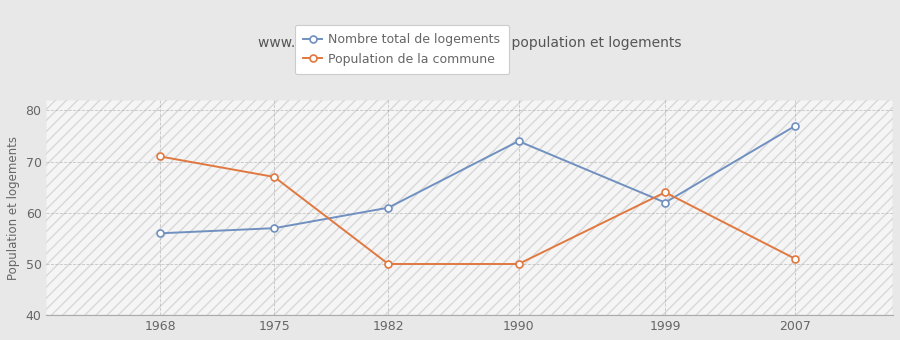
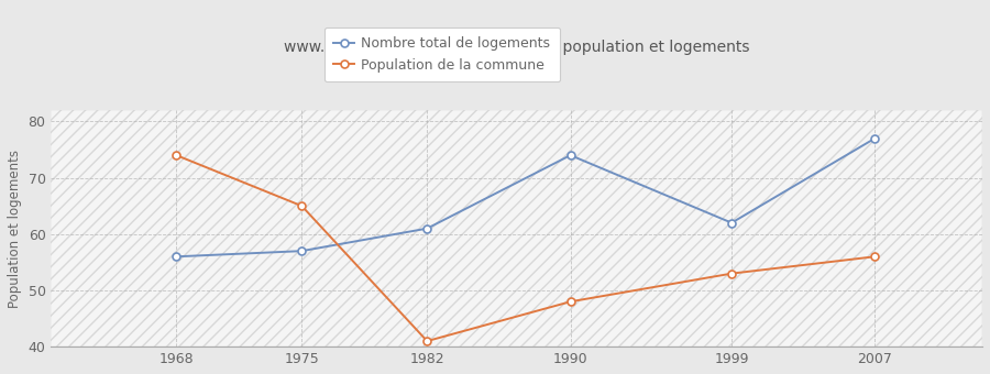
Population de la commune/1968: 71 -> 74
Population de la commune/1975: 67 -> 65
Population de la commune/1982: 50 -> 41
Population de la commune/1990: 50 -> 48
Population de la commune/1999: 64 -> 53
Population de la commune/2007: 51 -> 56
